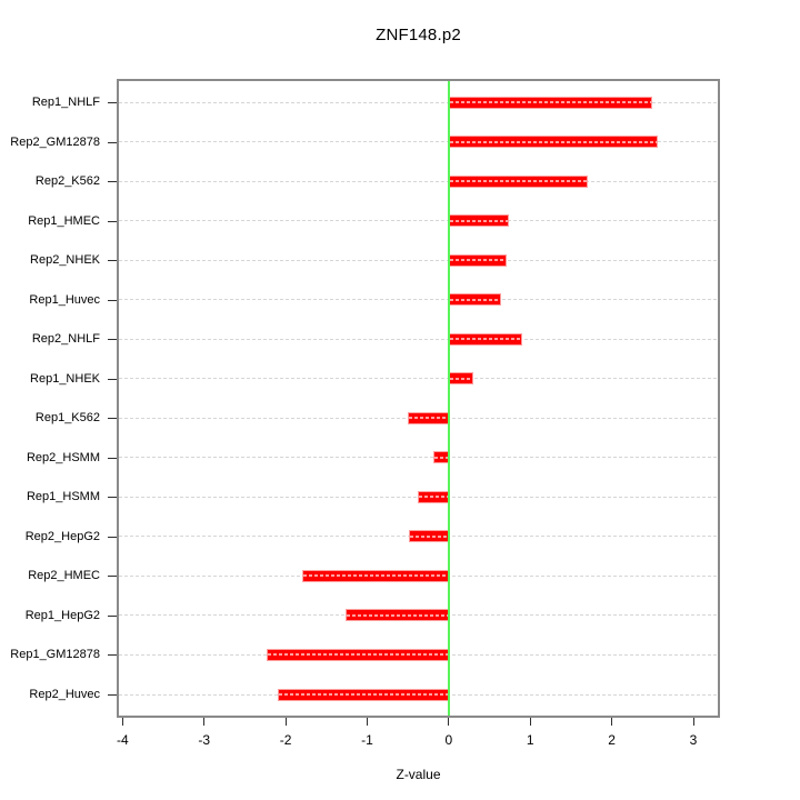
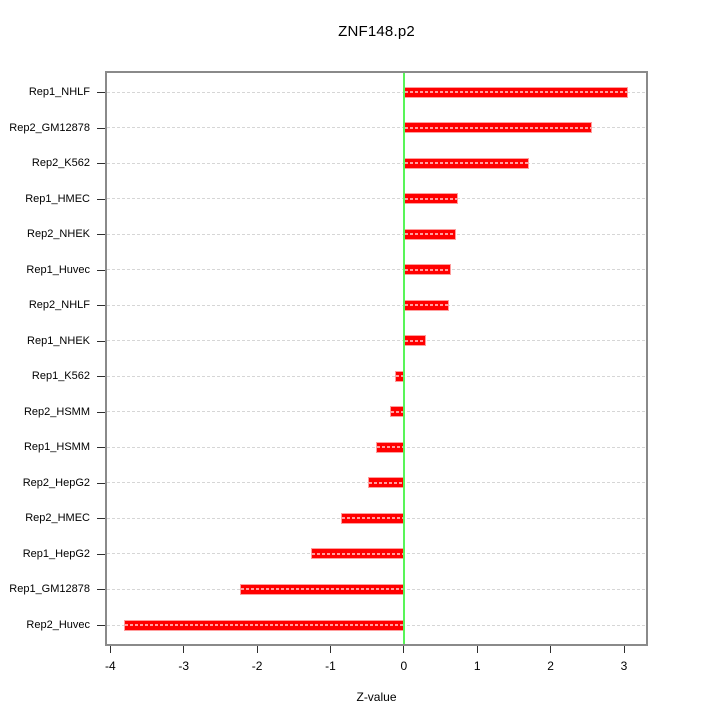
Rep1_NHLF: 2.5 -> 3.0
Rep2_NHLF: 0.9 -> 0.6
Rep1_K562: -0.5 -> -0.1
Rep2_HMEC: -1.8 -> -0.8
Rep2_Huvec: -2.1 -> -3.8
